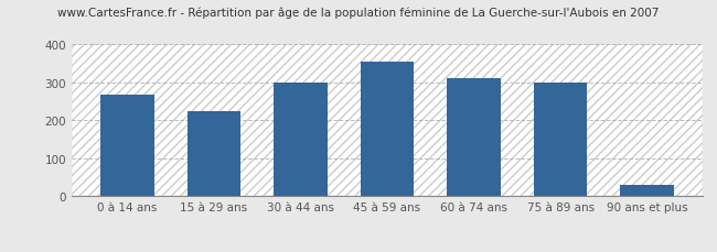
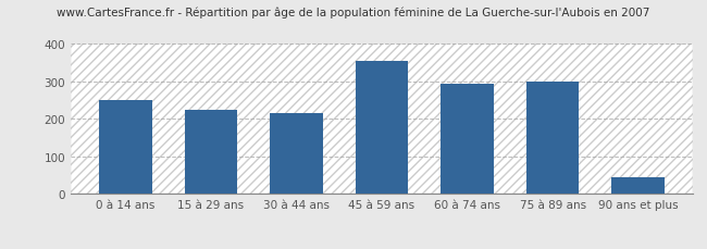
0 à 14 ans: 268 -> 250
30 à 44 ans: 299 -> 215
60 à 74 ans: 310 -> 295
90 ans et plus: 30 -> 45
